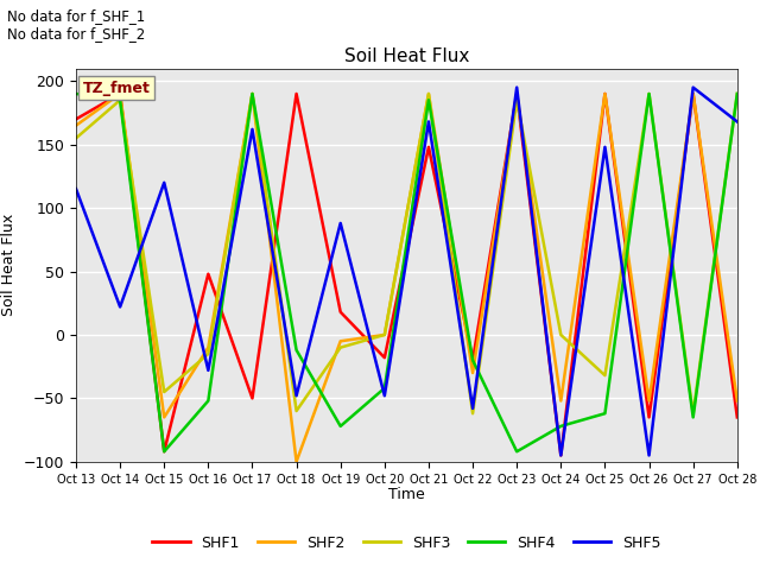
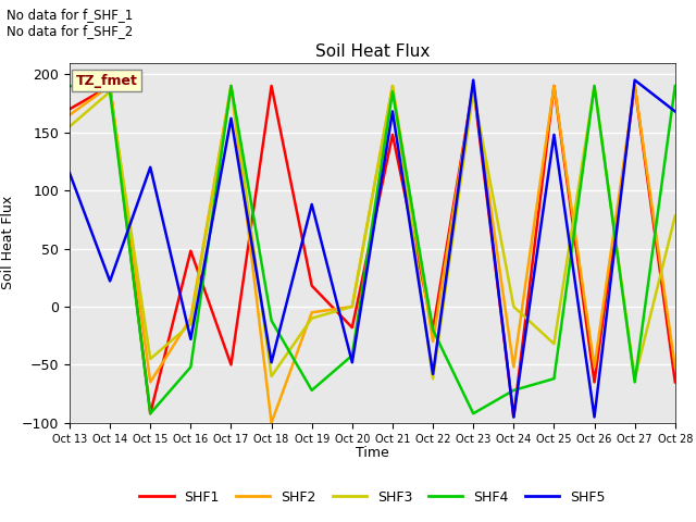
SHF3/Oct 28: 190 -> 78
